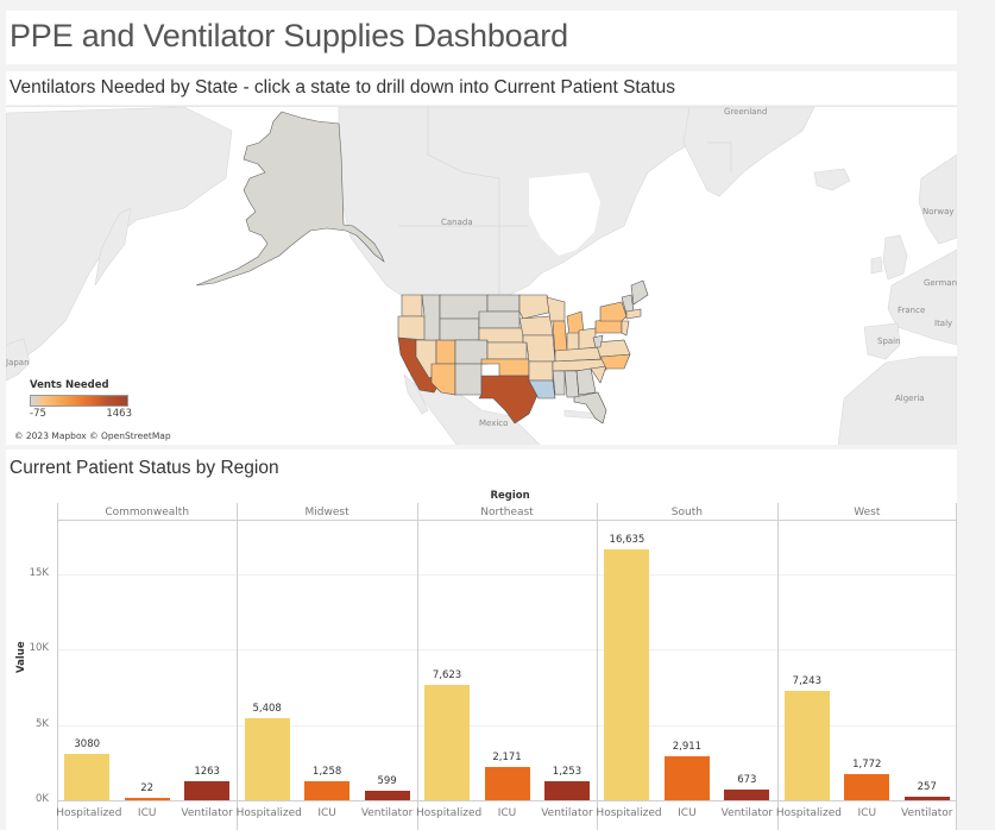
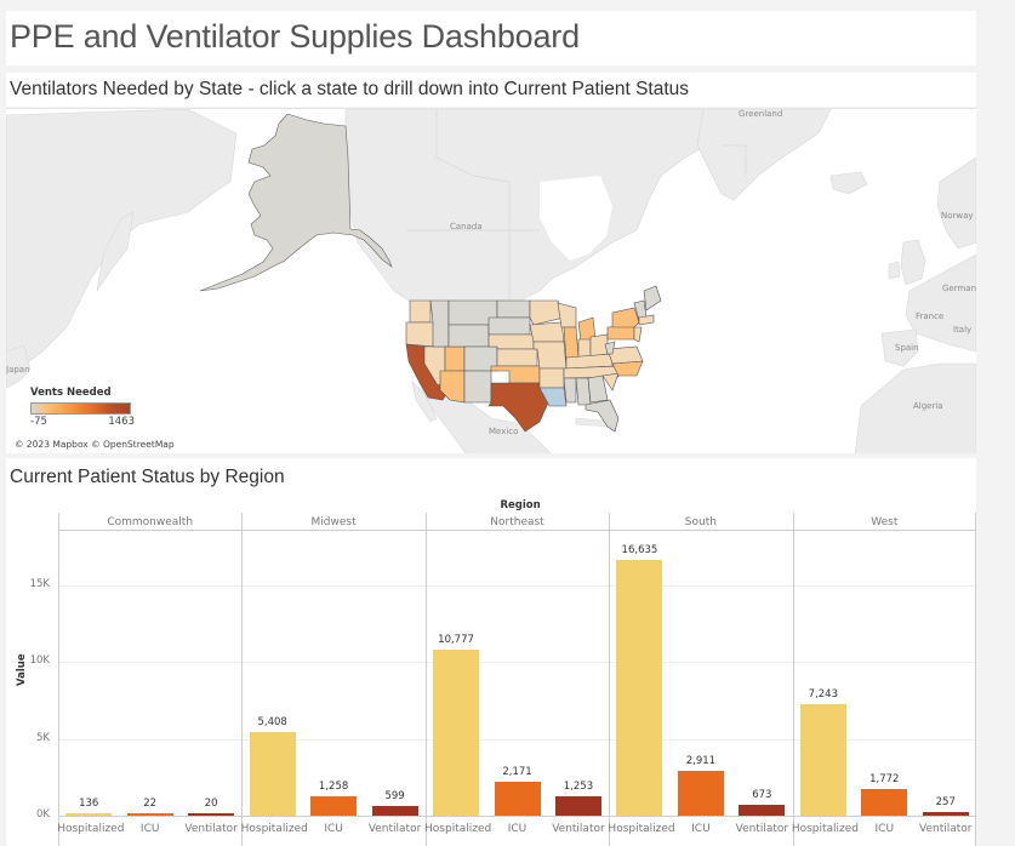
Commonwealth/Hospitalized: 3080 -> 136
Northeast/Hospitalized: 7,623 -> 10,777
Commonwealth/Ventilator: 1263 -> 20
